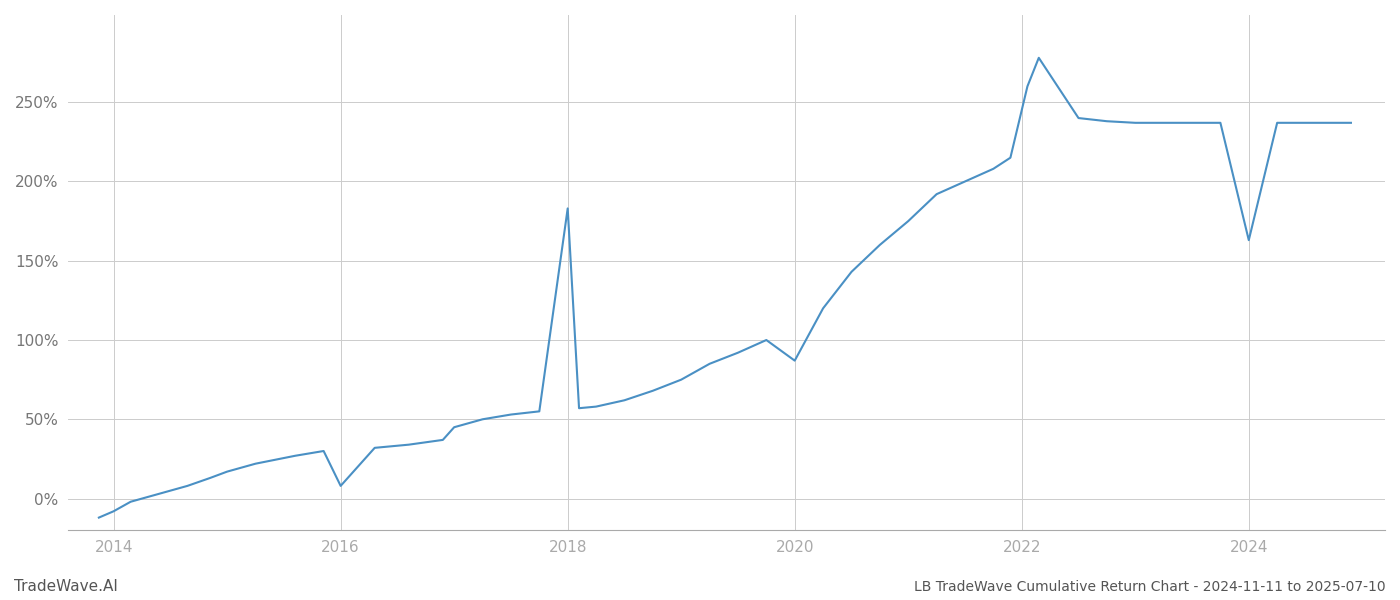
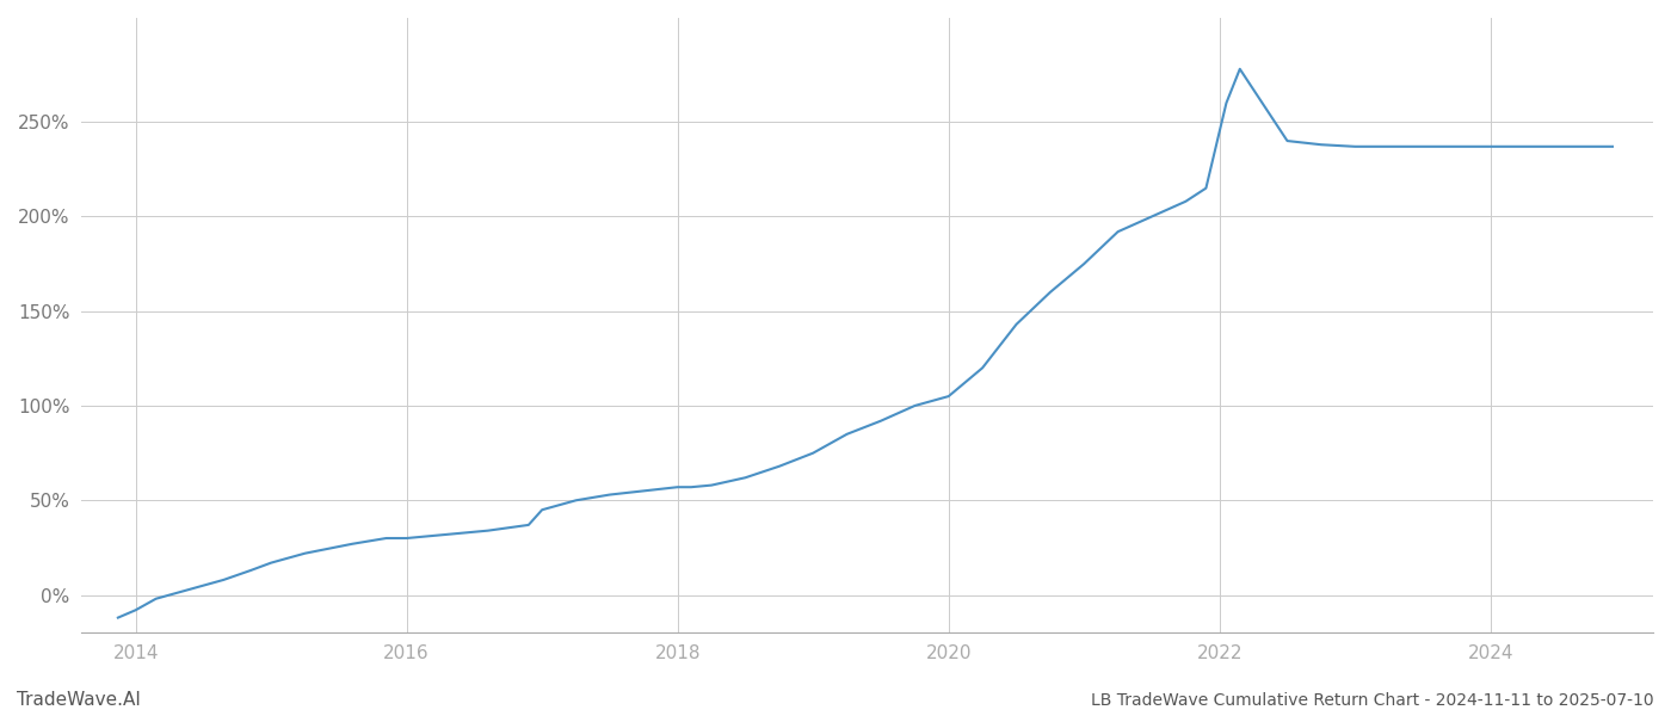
2016: 8% -> 30%
2018: 183% -> 57%
2020: 87% -> 105%
2024: 163% -> 237%
